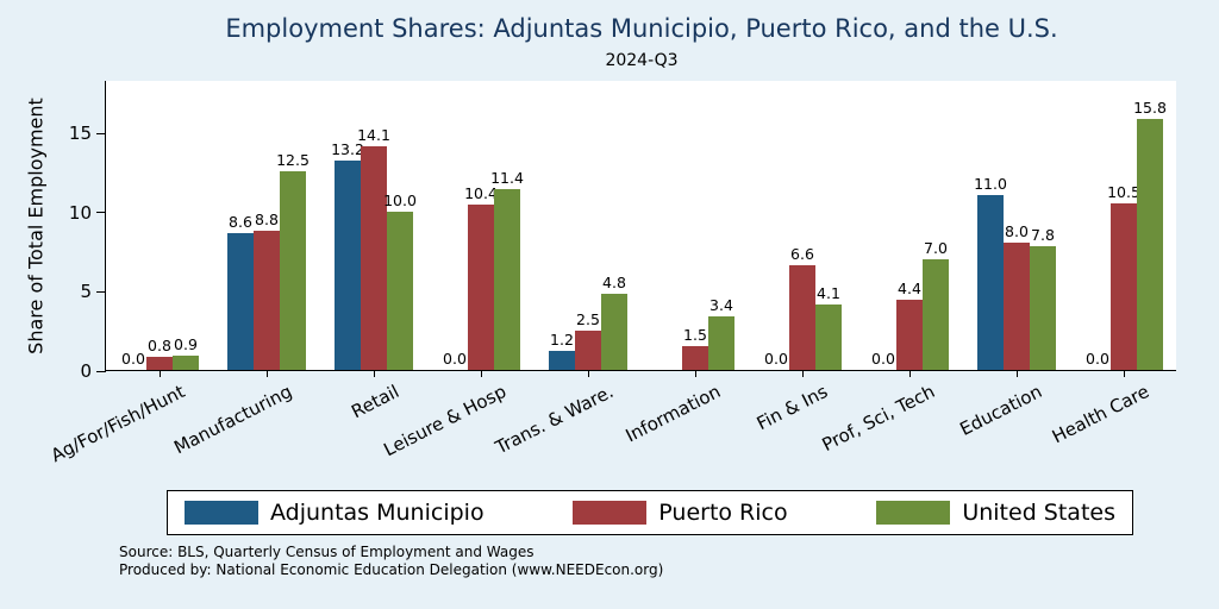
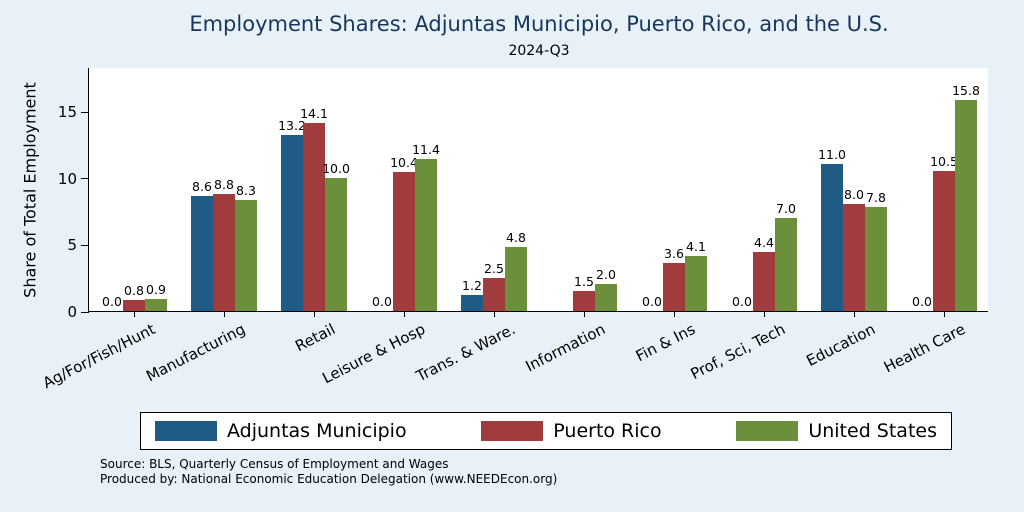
United States/Manufacturing: 12.5 -> 8.3
United States/Information: 3.4 -> 2.0
Puerto Rico/Fin & Ins: 6.6 -> 3.6
